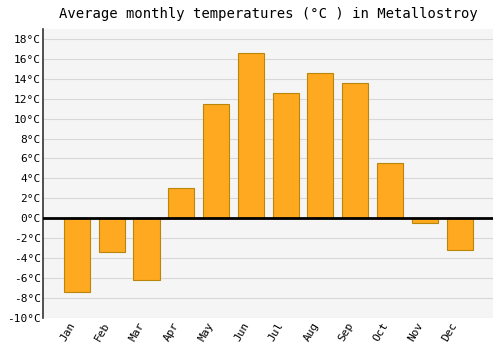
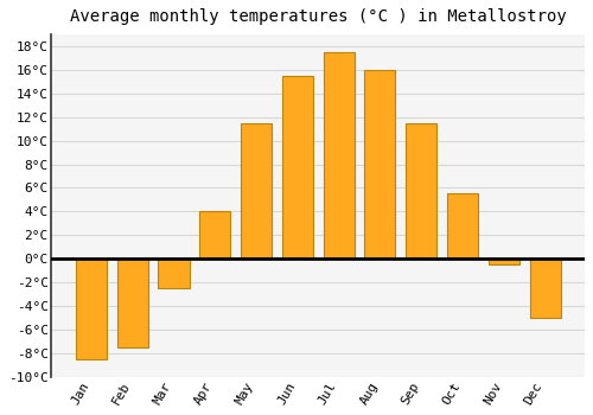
Jan: -7.4°C -> -8.5°C
Feb: -3.4°C -> -7.5°C
Mar: -6.2°C -> -2.5°C
Apr: 3.0°C -> 4.0°C
Jun: 16.6°C -> 15.5°C
Jul: 12.6°C -> 17.5°C
Aug: 14.6°C -> 16.0°C
Sep: 13.6°C -> 11.5°C
Dec: -3.2°C -> -5.0°C
